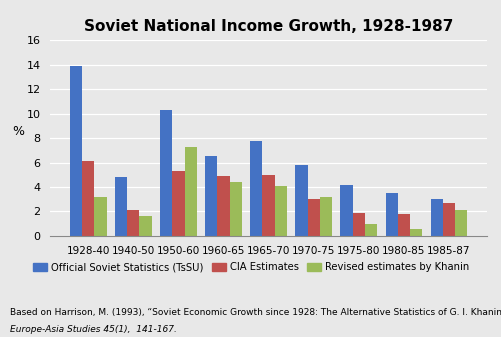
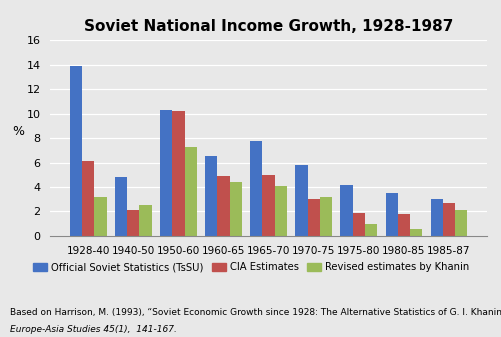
Revised estimates by Khanin/1940-50: 1.6 -> 2.5
CIA Estimates/1950-60: 5.3 -> 10.2
